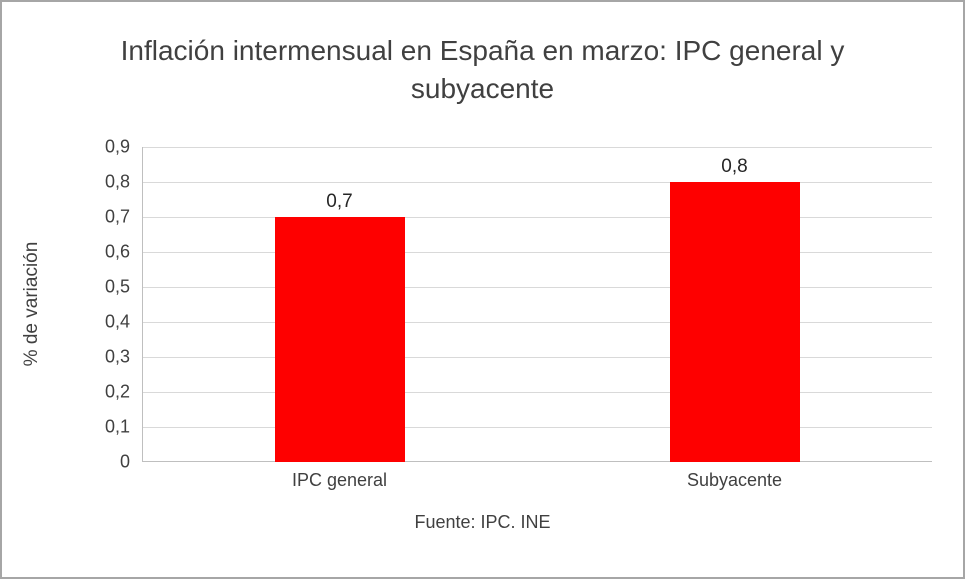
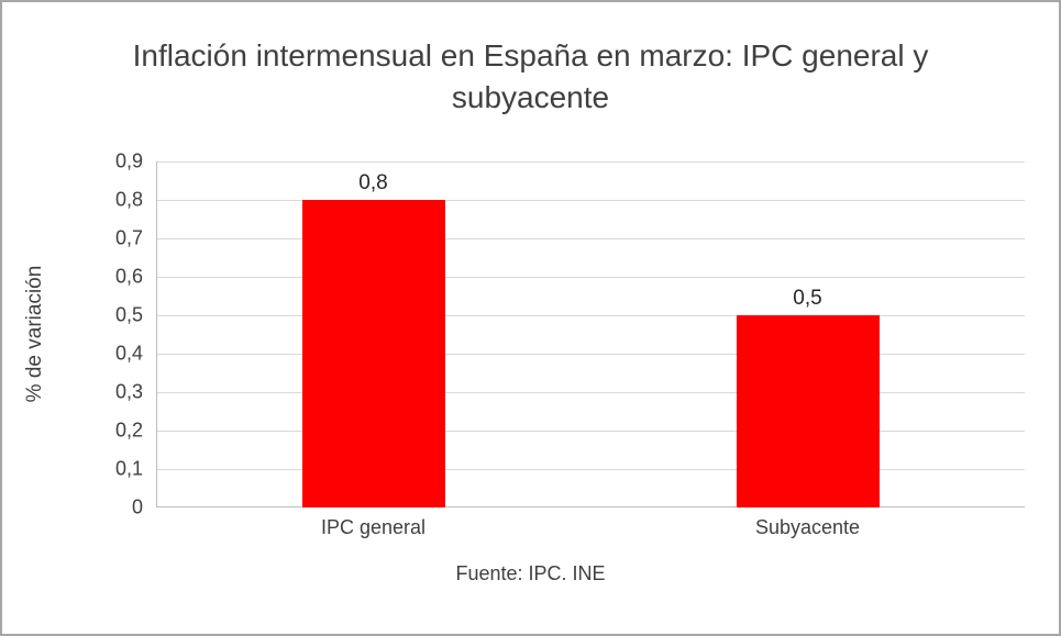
IPC general: 0,7 -> 0,8
Subyacente: 0,8 -> 0,5
